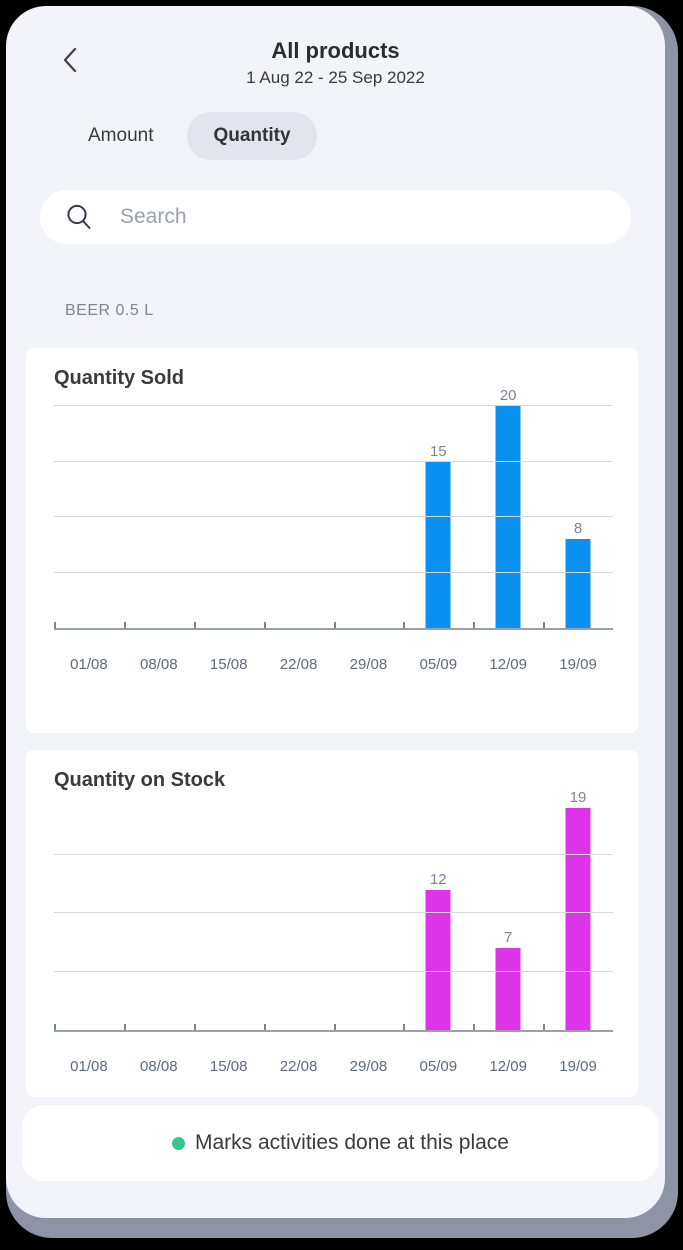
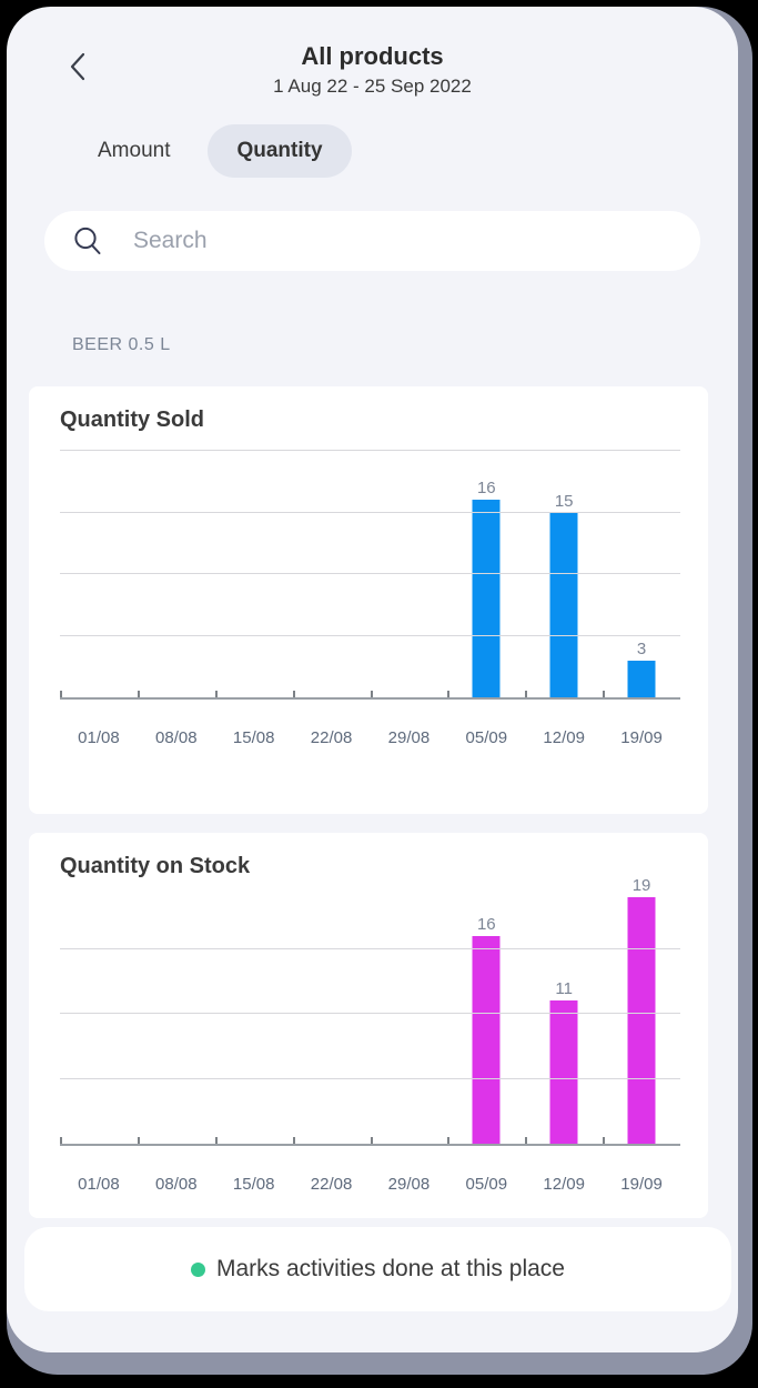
Quantity Sold/05/09: 15 -> 16
Quantity Sold/12/09: 20 -> 15
Quantity Sold/19/09: 8 -> 3
Quantity on Stock/05/09: 12 -> 16
Quantity on Stock/12/09: 7 -> 11
